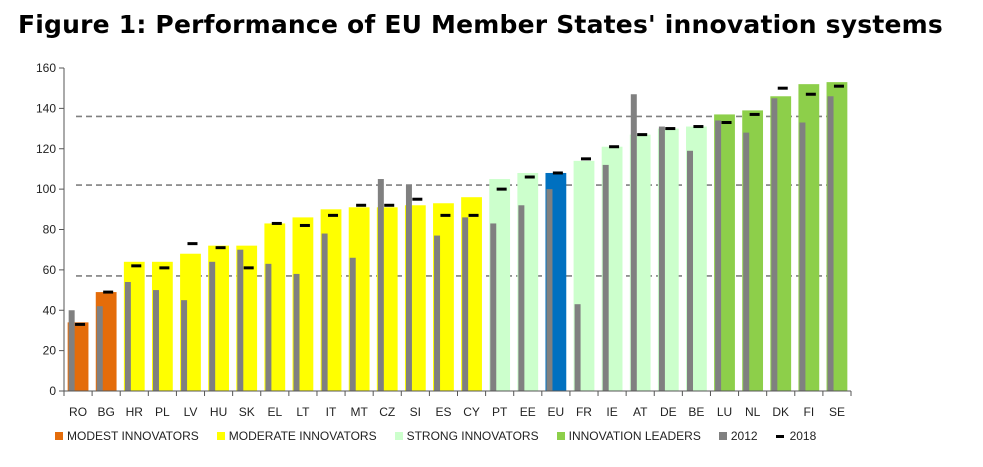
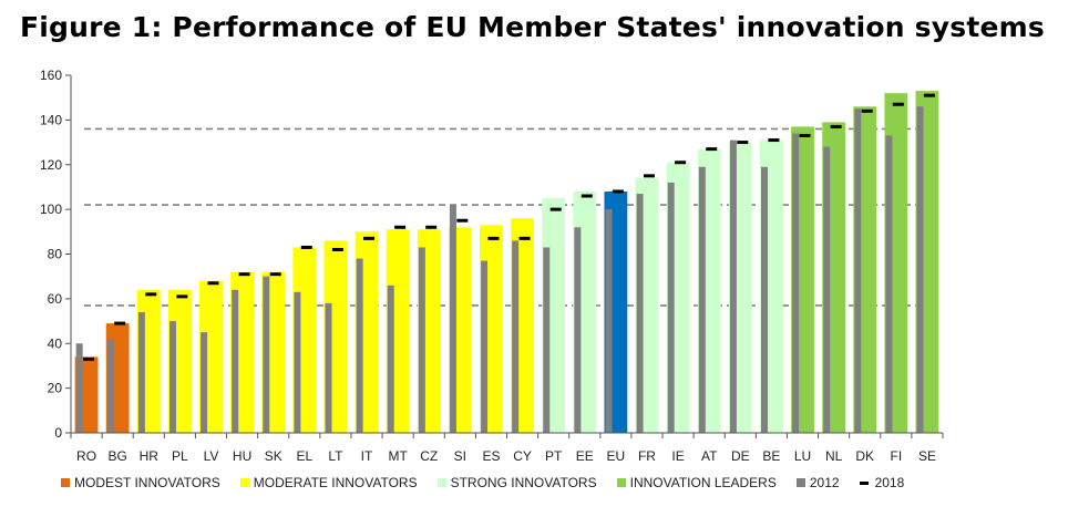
2018/LV: 73 -> 67
2018/SK: 61 -> 71
2012/CZ: 105 -> 83
2012/FR: 43 -> 107
2012/AT: 147 -> 119
2018/DK: 150 -> 144
